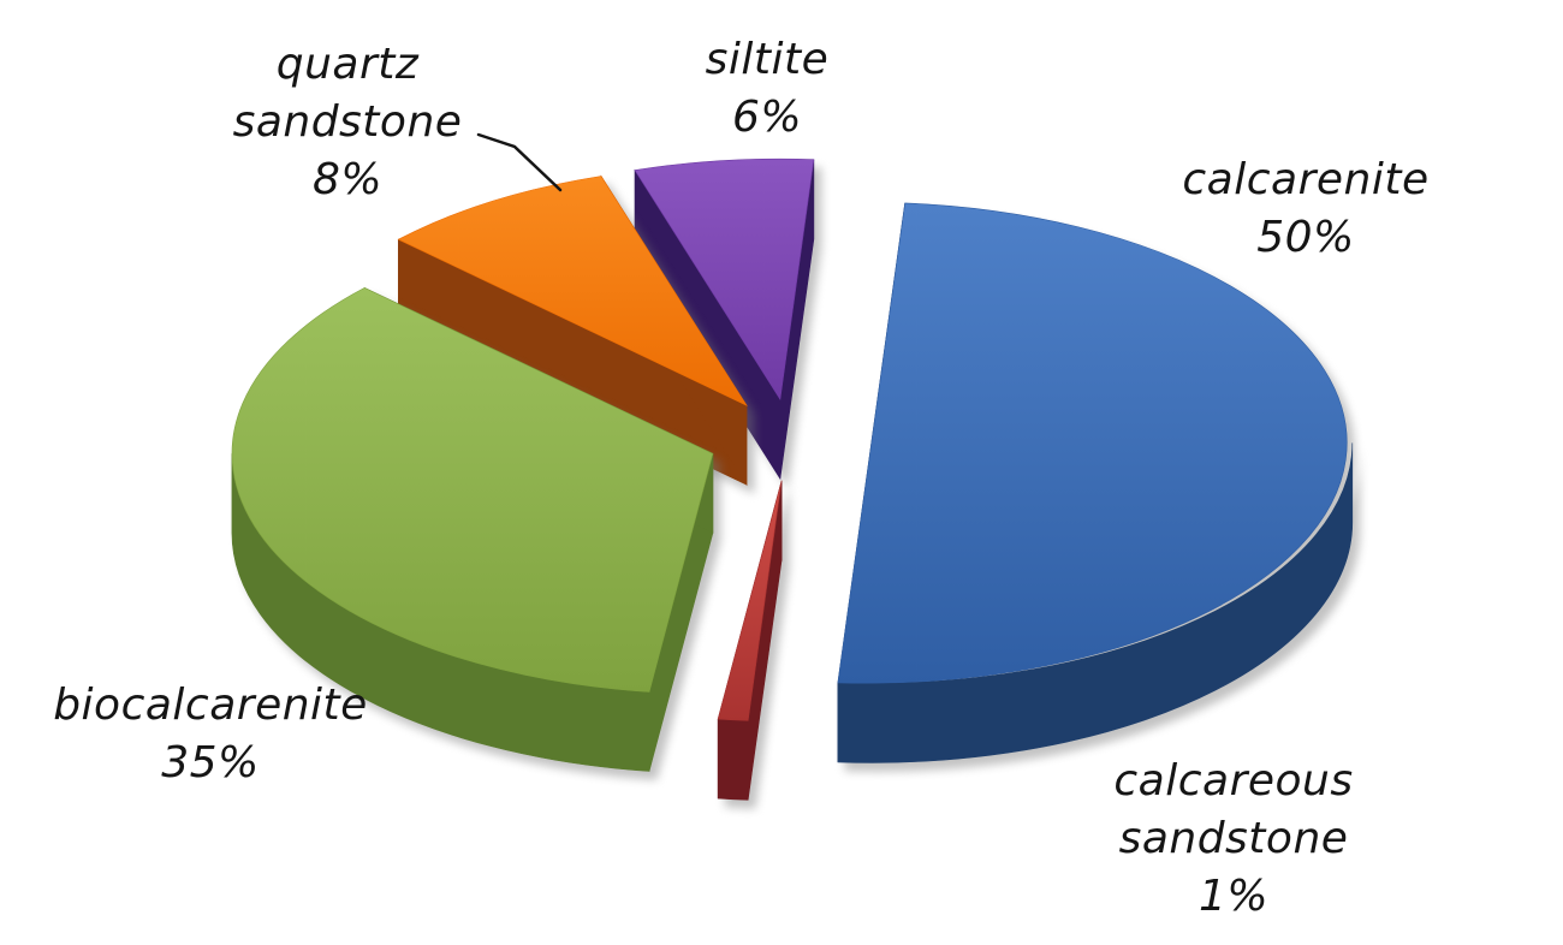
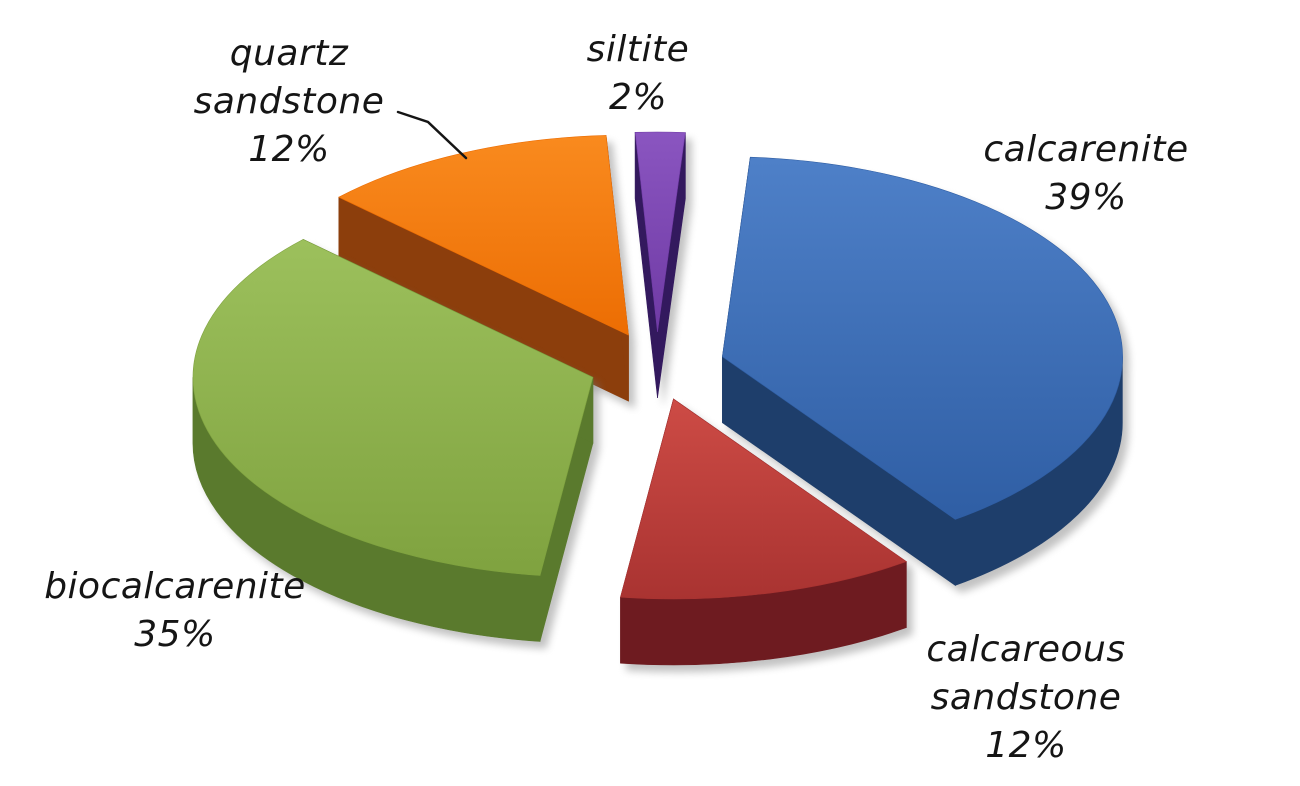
calcarenite: 50% -> 39%
calcareous sandstone: 1% -> 12%
quartz sandstone: 8% -> 12%
siltite: 6% -> 2%
